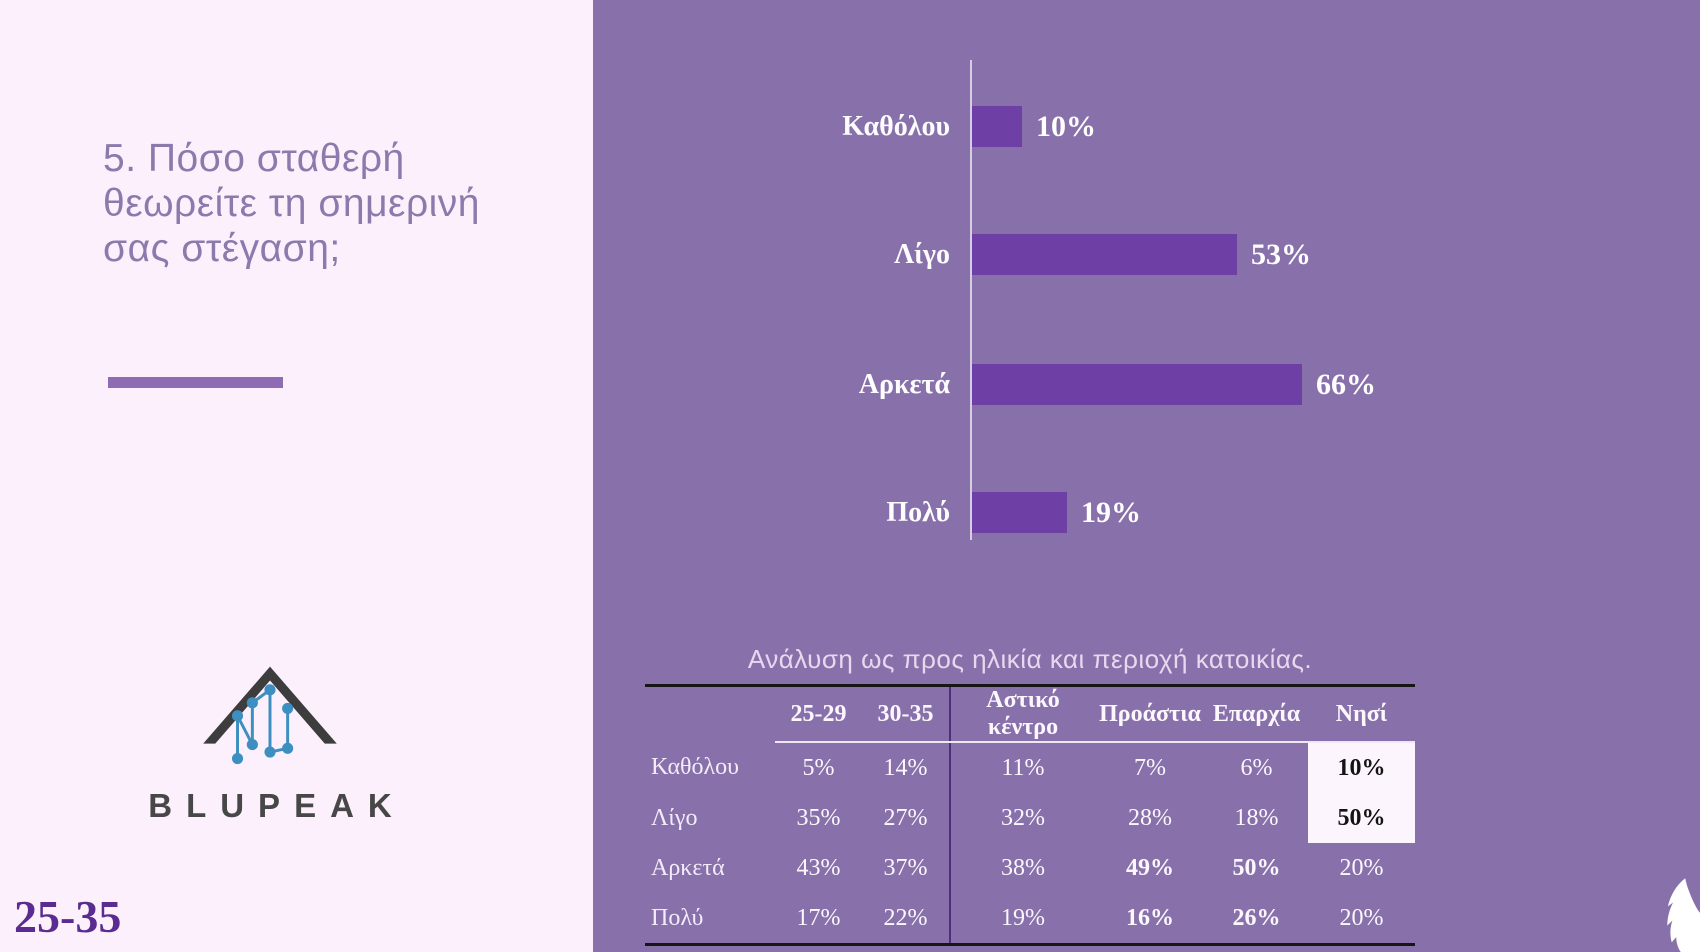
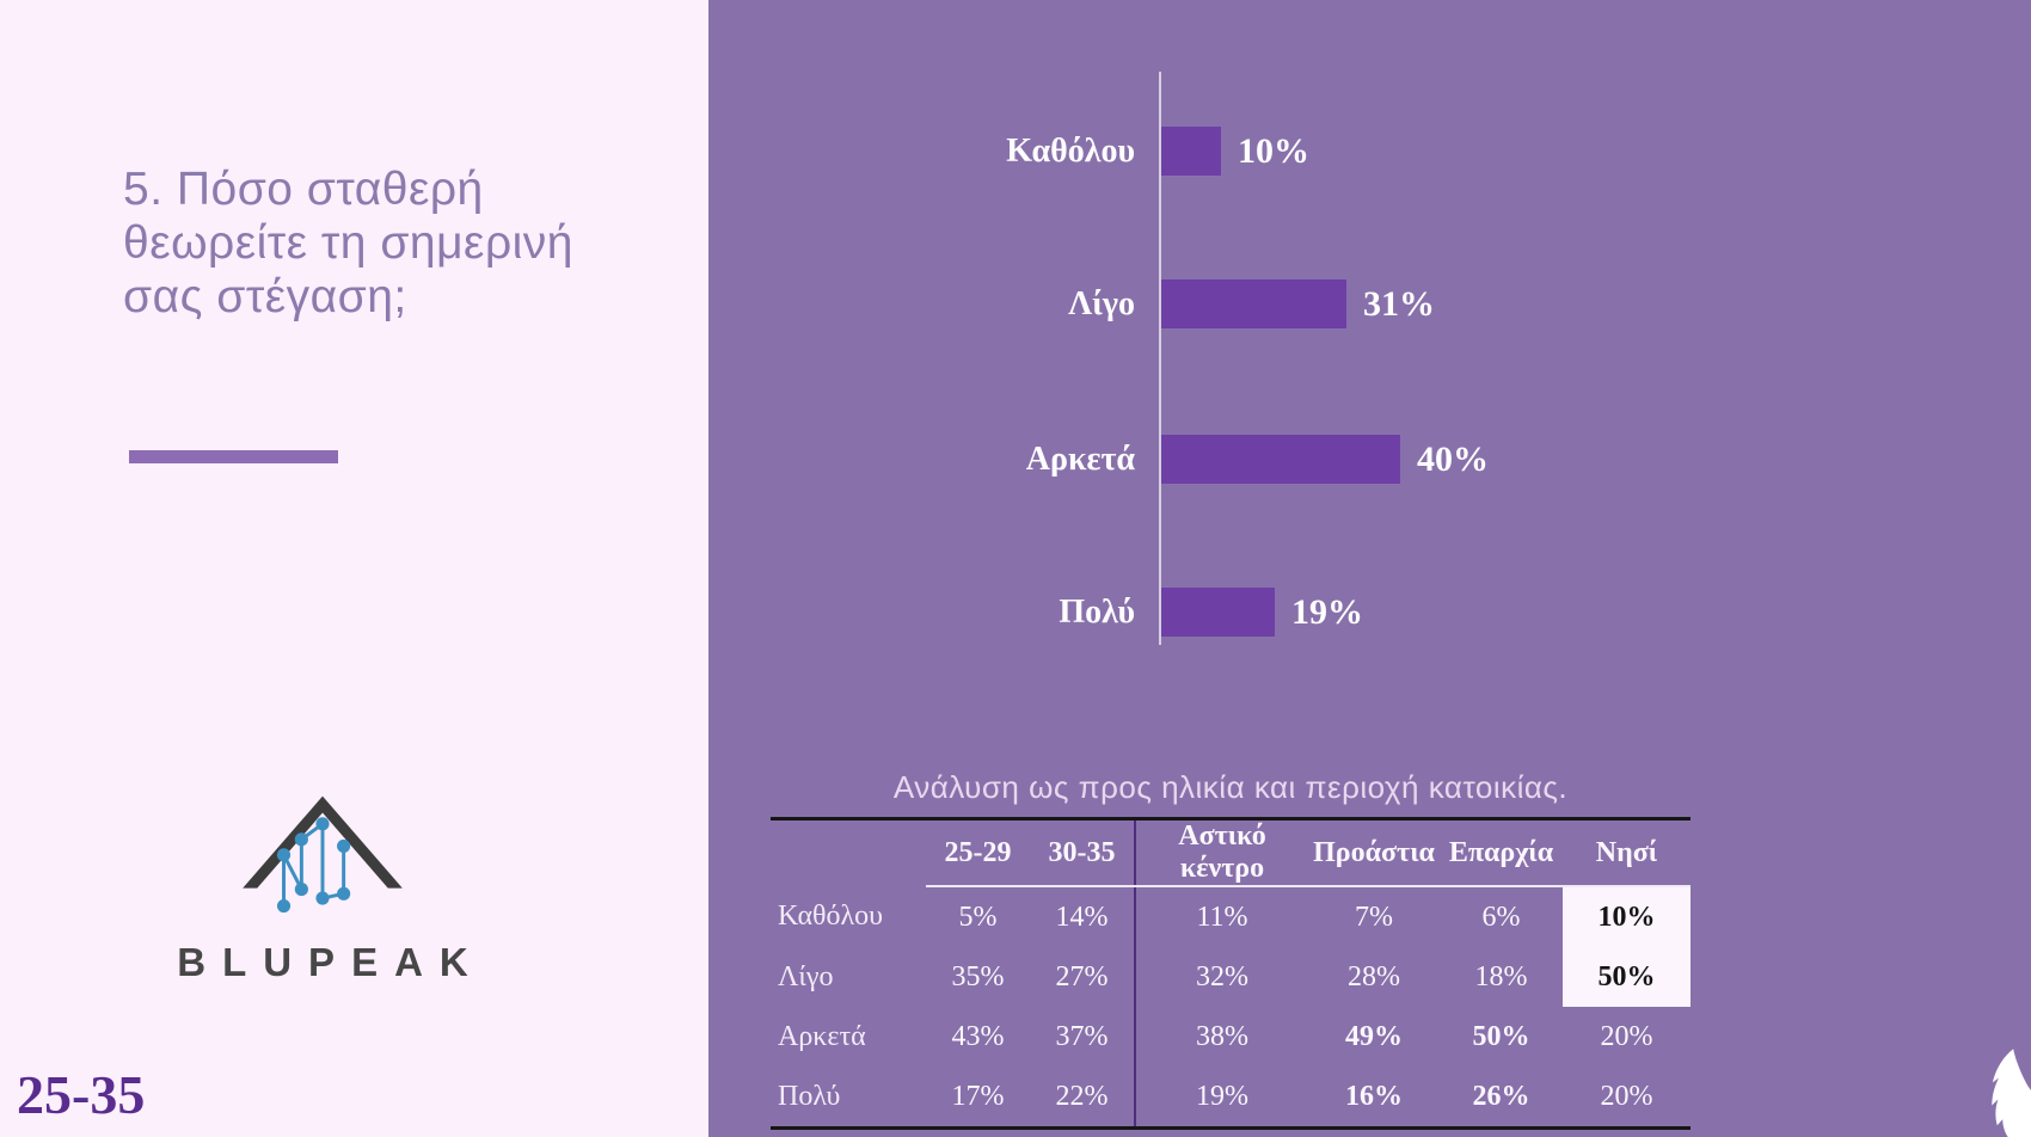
Λίγο: 53% -> 31%
Αρκετά: 66% -> 40%
